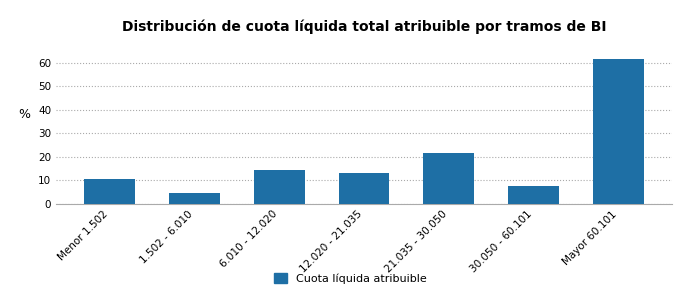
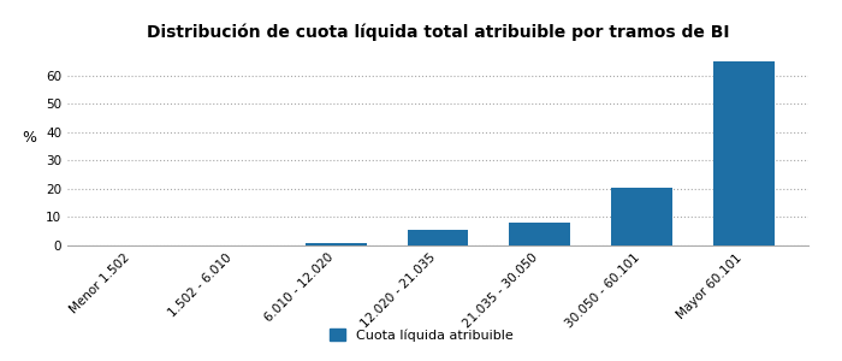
Menor 1.502: 10.5 -> 0.1
1.502 - 6.010: 4.5 -> 0.1
6.010 - 12.020: 14.5 -> 1.0
12.020 - 21.035: 13.0 -> 5.7
21.035 - 30.050: 21.5 -> 8.1
30.050 - 60.101: 7.5 -> 20.5
Mayor 60.101: 61.5 -> 65.0
